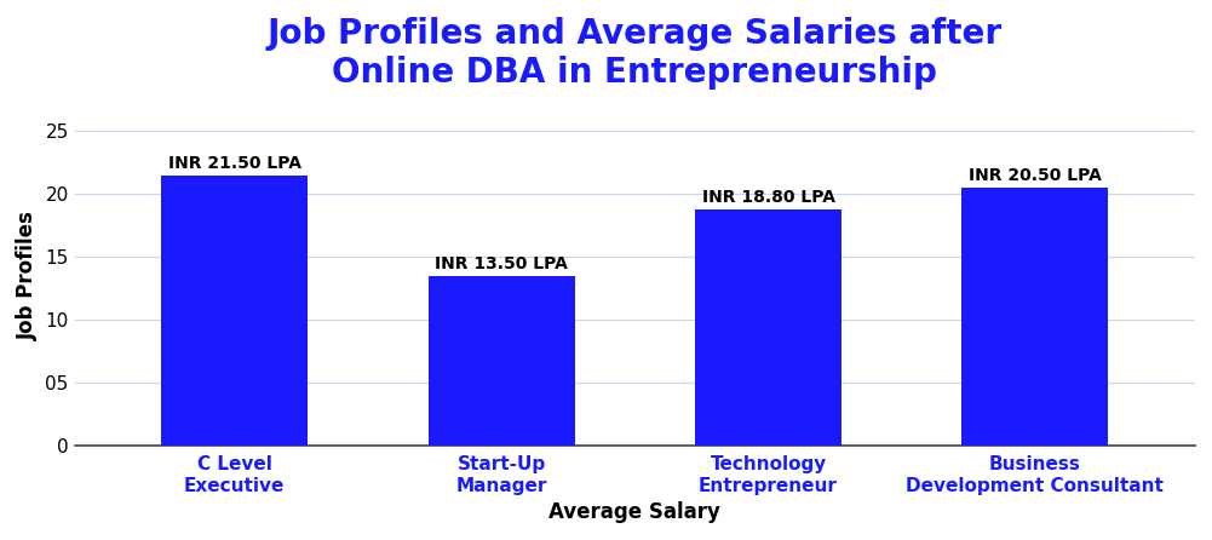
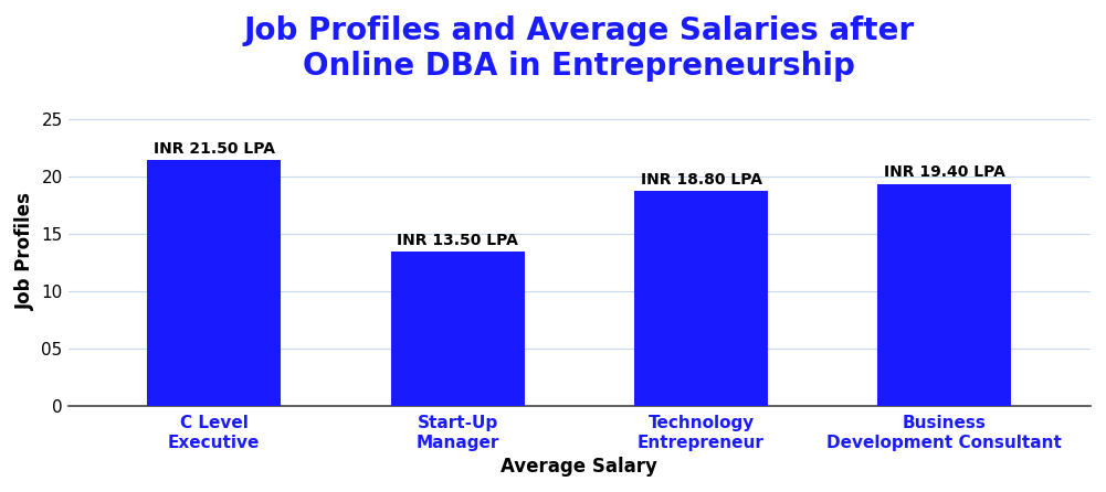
Business Development Consultant: 20.50 -> 19.40
